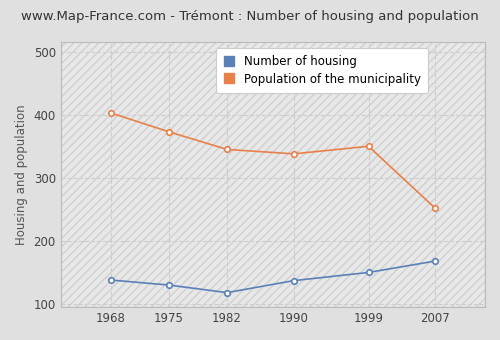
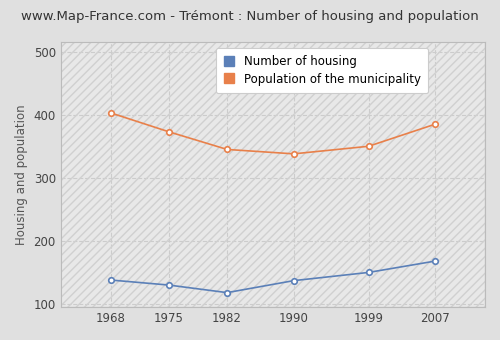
Population of the municipality/2007: 252 -> 385
